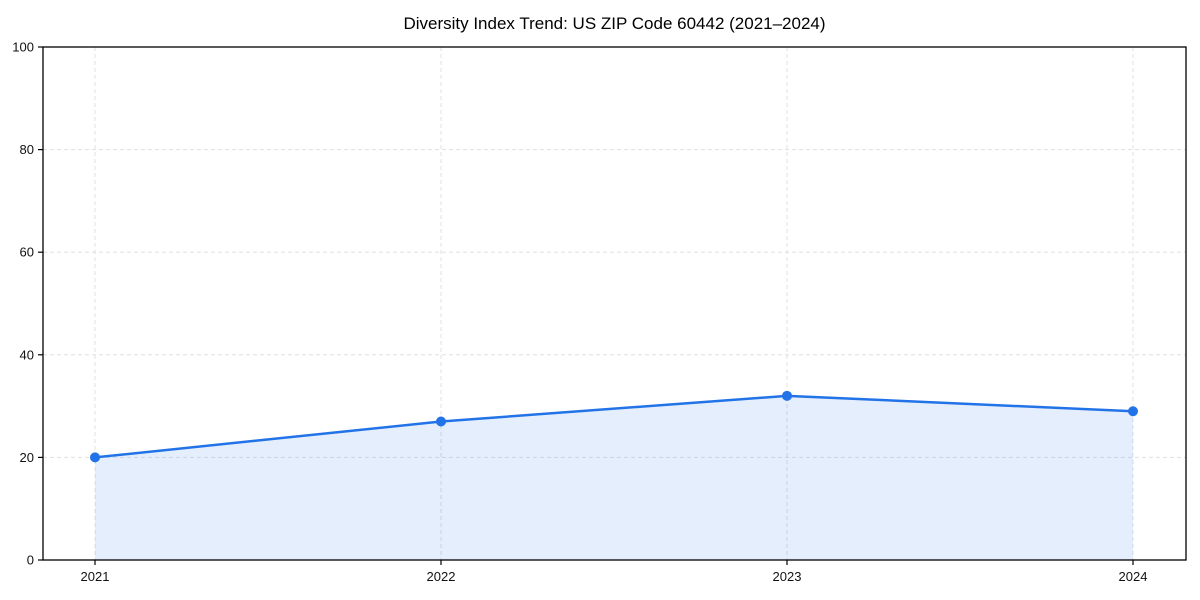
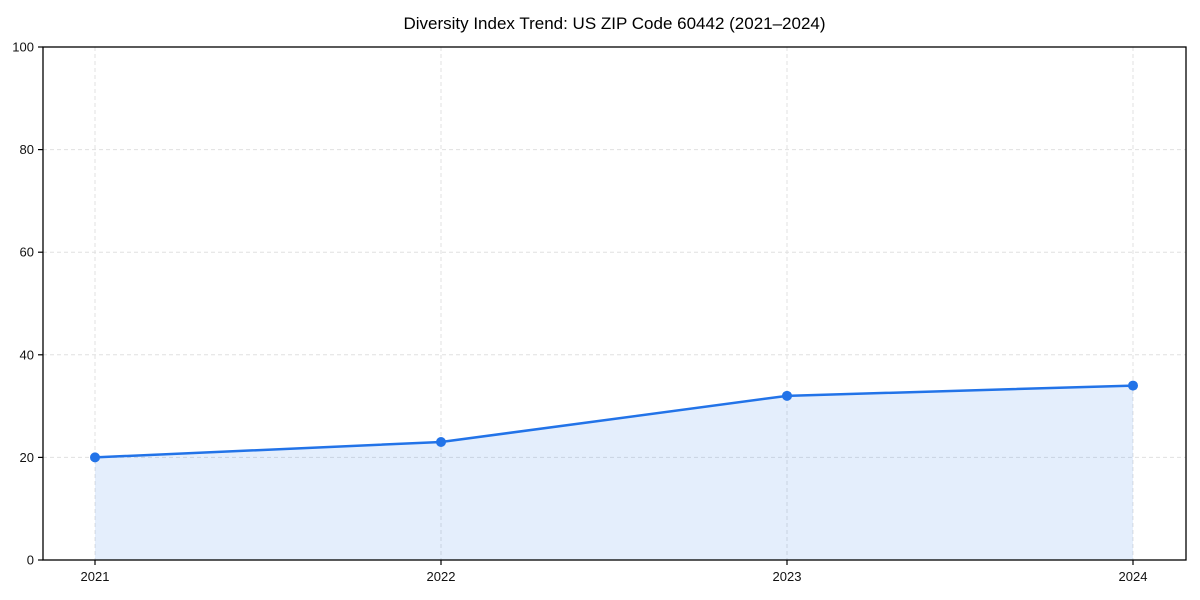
2022: 27 -> 23
2024: 29 -> 34
